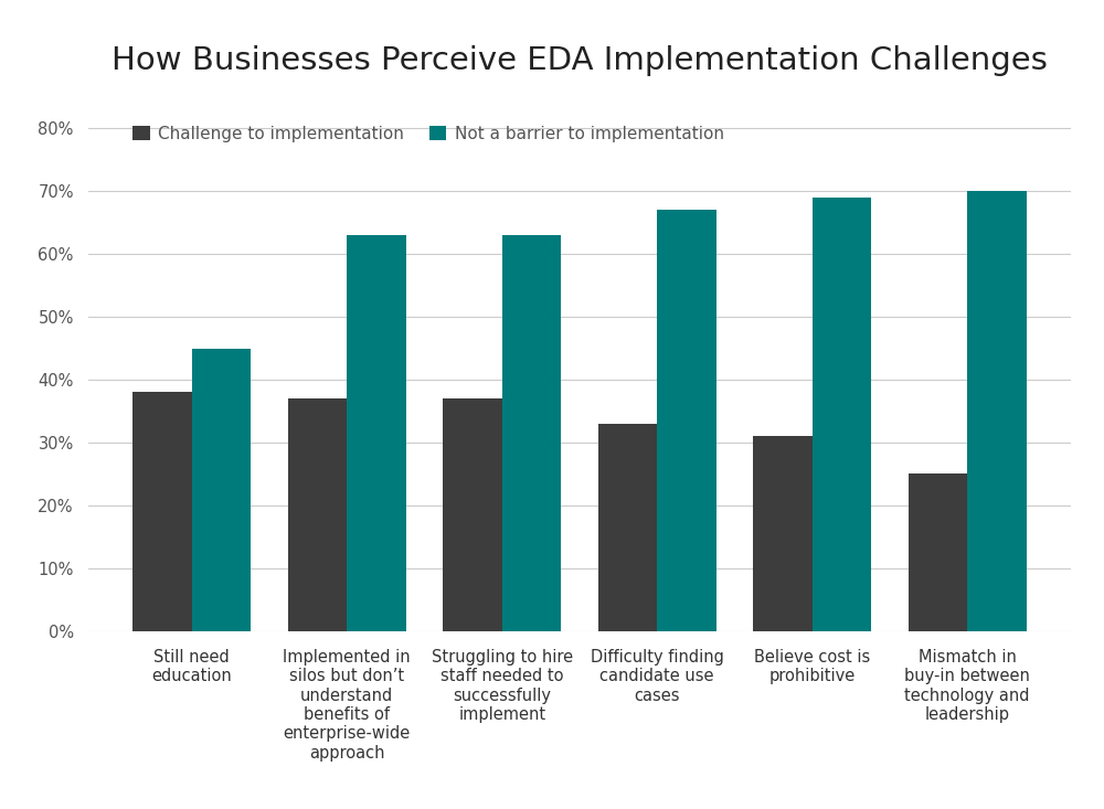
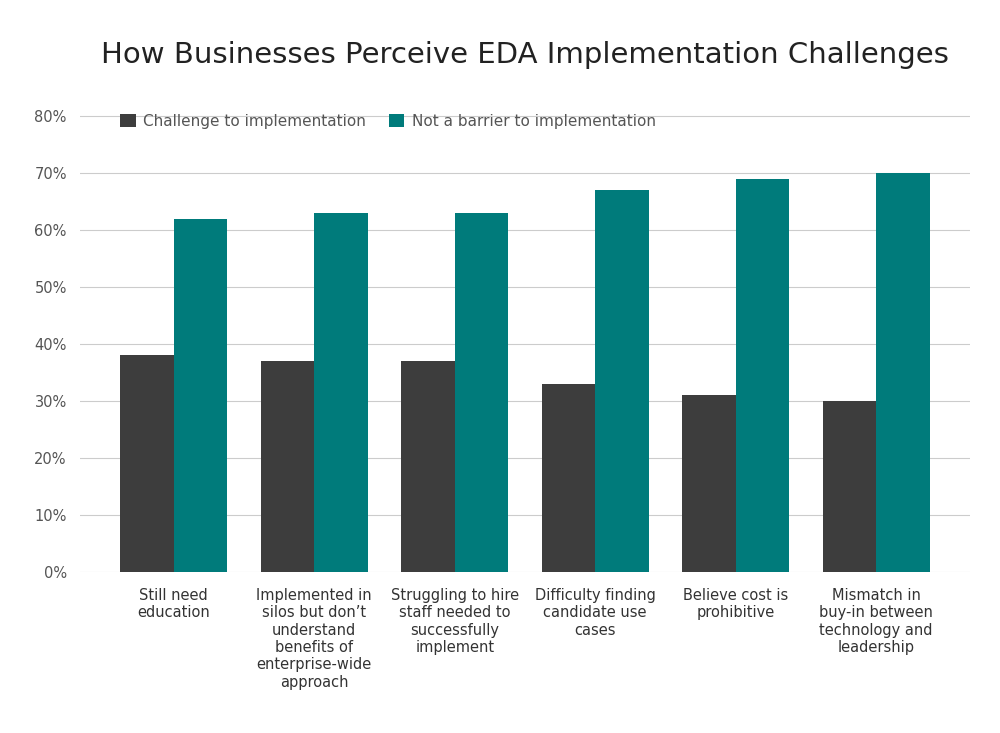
Not a barrier to implementation/Still need education: 45% -> 62%
Challenge to implementation/Mismatch in buy-in between technology and leadership: 25% -> 30%
